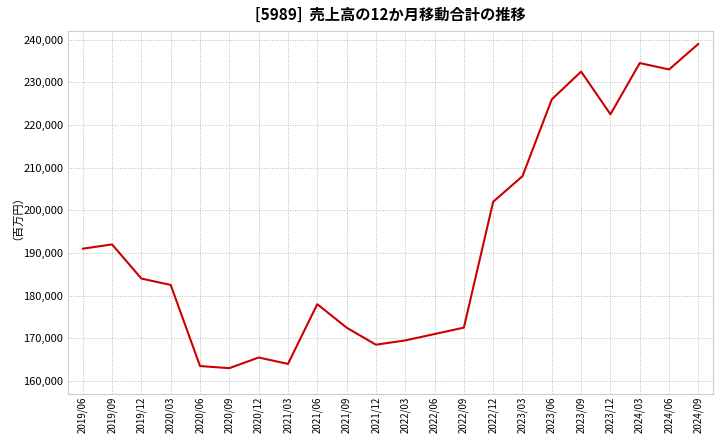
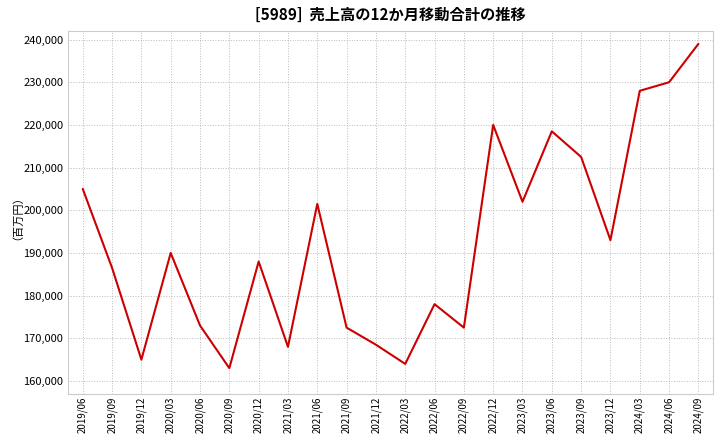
2019/06: 191,000 -> 205,000
2019/09: 192,000 -> 186,500
2019/12: 184,000 -> 165,000
2020/03: 182,500 -> 190,000
2020/06: 163,500 -> 173,000
2020/12: 165,500 -> 188,000
2021/03: 164,000 -> 168,000
2021/06: 178,000 -> 201,500
2022/03: 169,500 -> 164,000
2022/06: 171,000 -> 178,000
2022/12: 202,000 -> 220,000
2023/03: 208,000 -> 202,000
2023/06: 226,000 -> 218,500
2023/09: 232,500 -> 212,500
2023/12: 222,500 -> 193,000
2024/03: 234,500 -> 228,000
2024/06: 233,000 -> 230,000
